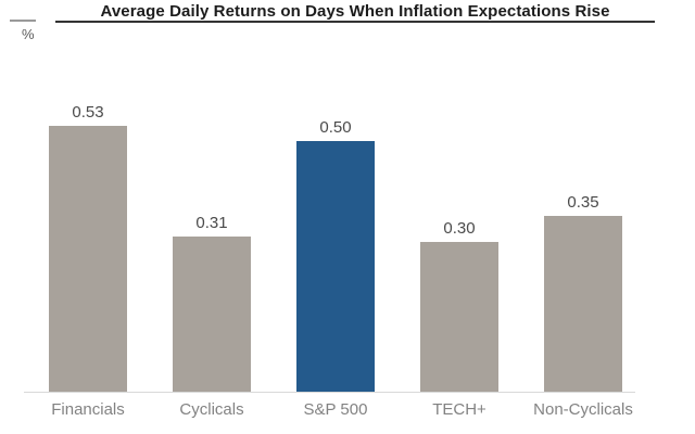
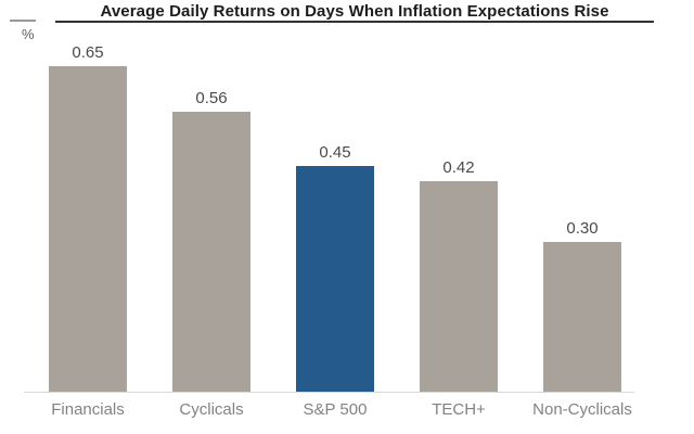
Financials: 0.53 -> 0.65
Cyclicals: 0.31 -> 0.56
S&P 500: 0.50 -> 0.45
TECH+: 0.30 -> 0.42
Non-Cyclicals: 0.35 -> 0.30
